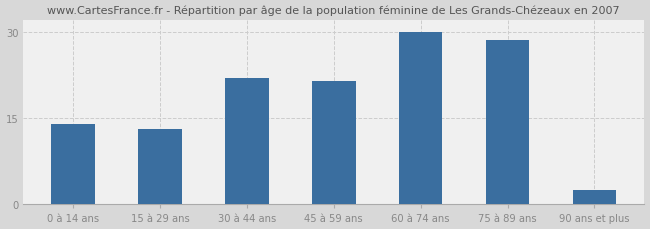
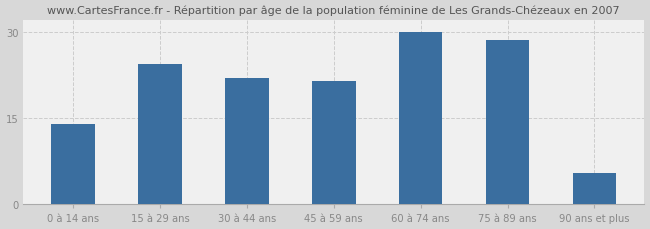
15 à 29 ans: 13.0 -> 24.4
90 ans et plus: 2.5 -> 5.4
